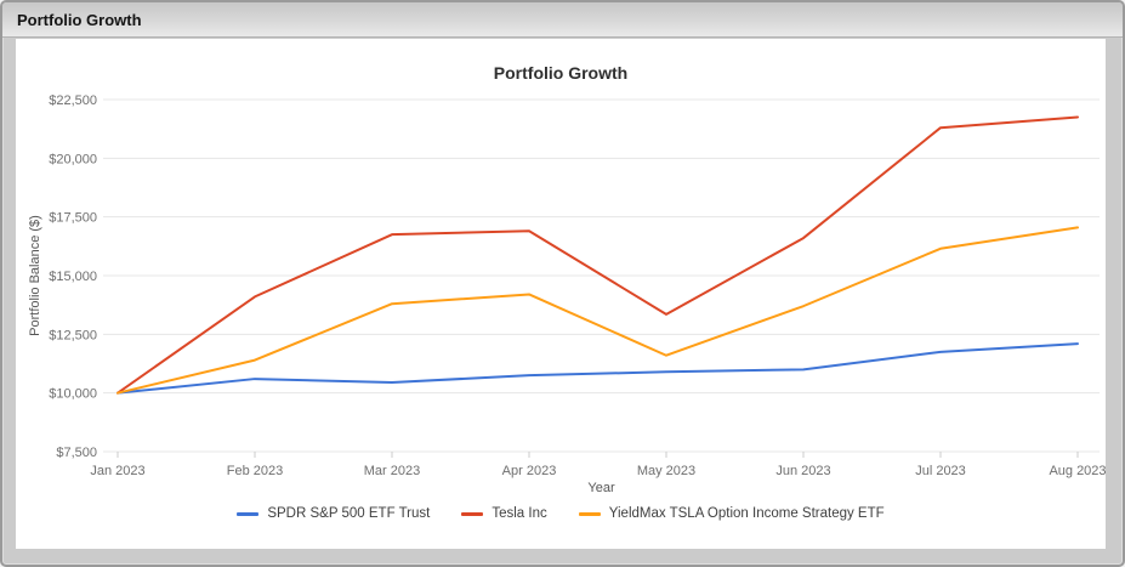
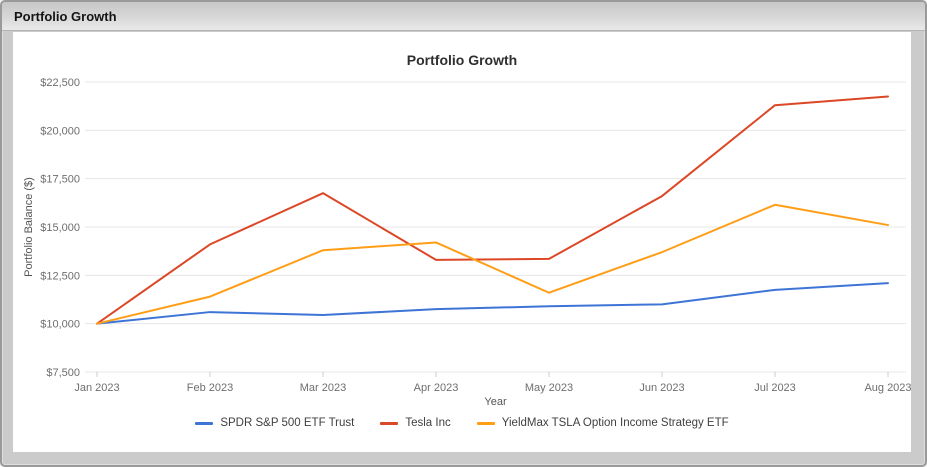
Tesla Inc/Apr 2023: $16900 -> $13300
YieldMax TSLA Option Income Strategy ETF/Aug 2023: $17000 -> $15100
